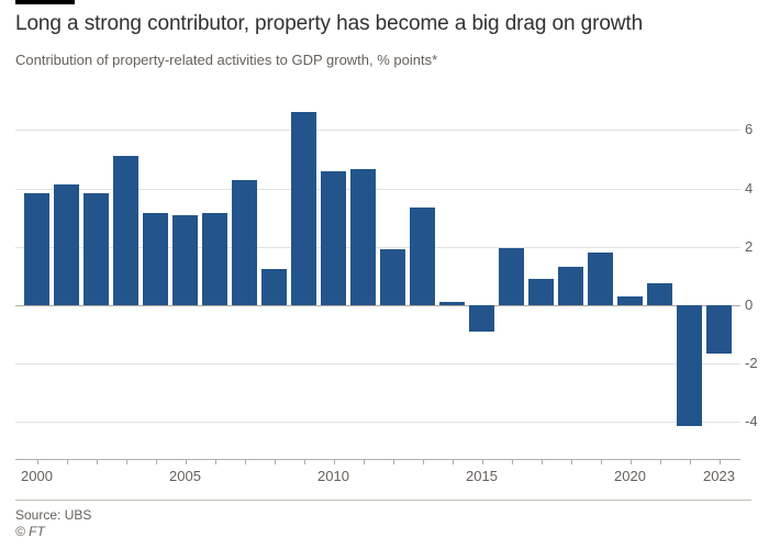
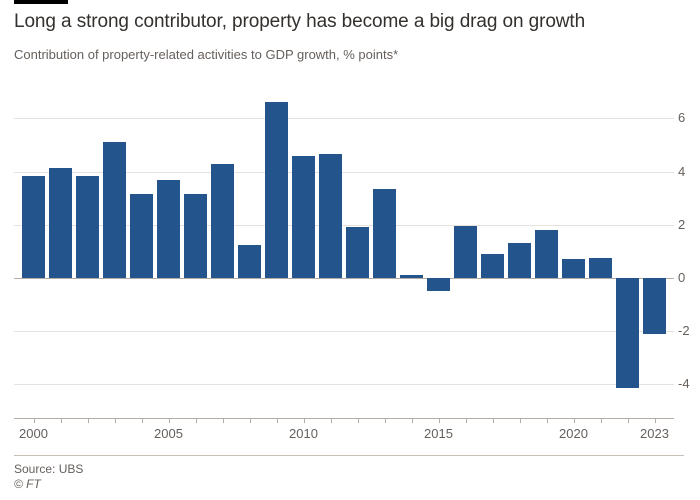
2005: 3.1 -> 3.7
2015: -0.9 -> -0.5
2020: 0.3 -> 0.7
2023: -1.6 -> -2.1
